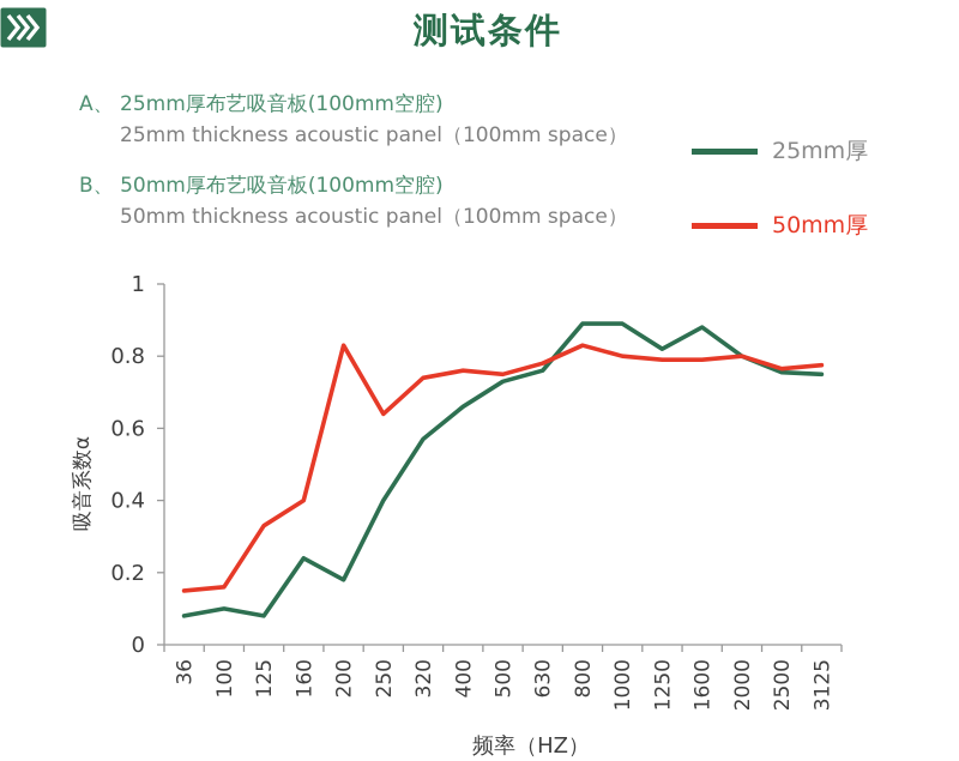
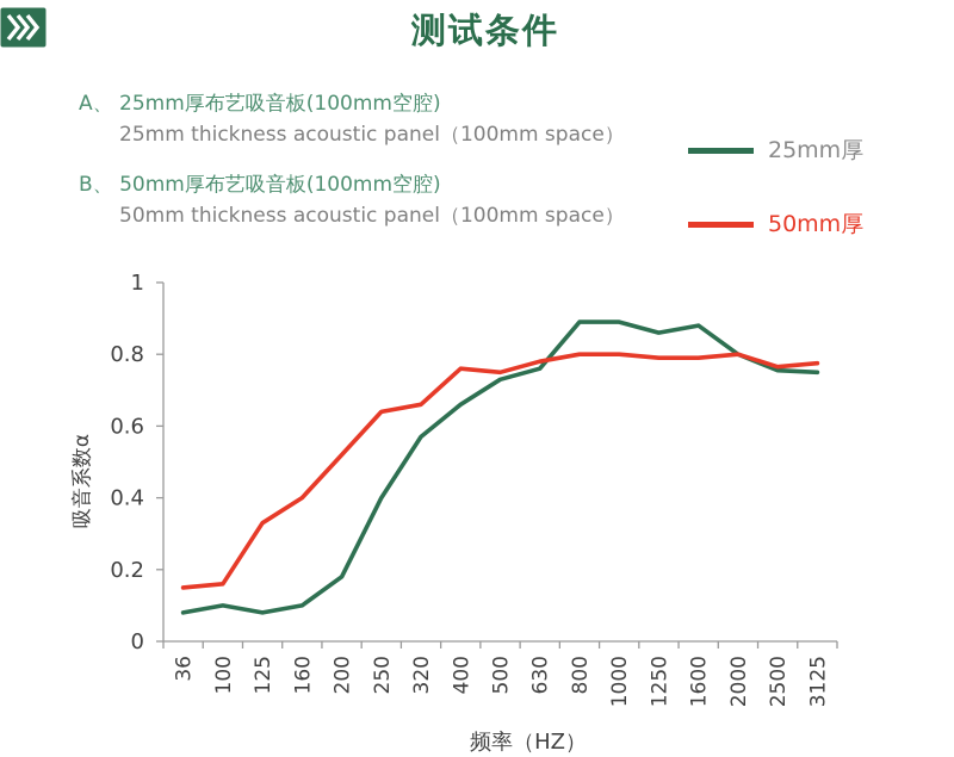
25mm厚/160: 0.24 -> 0.10
50mm厚/200: 0.83 -> 0.52
50mm厚/320: 0.74 -> 0.66
50mm厚/800: 0.83 -> 0.80
25mm厚/1250: 0.82 -> 0.86
